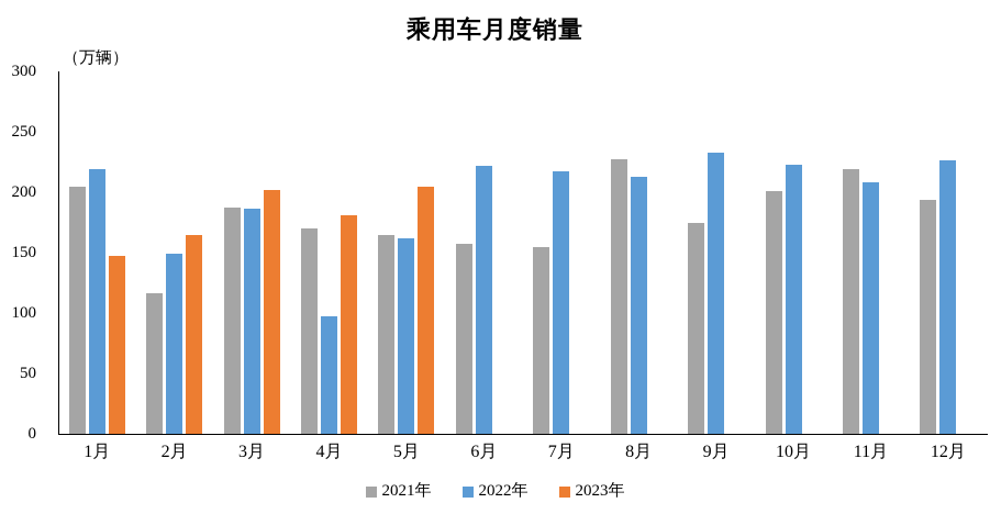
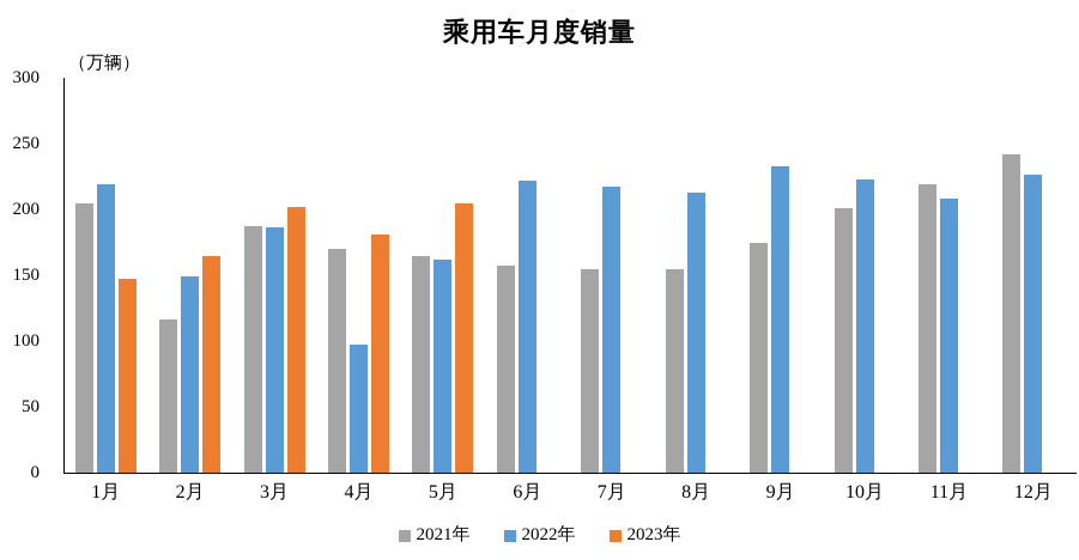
2021年/8月: 227 -> 155
2021年/12月: 194 -> 242
